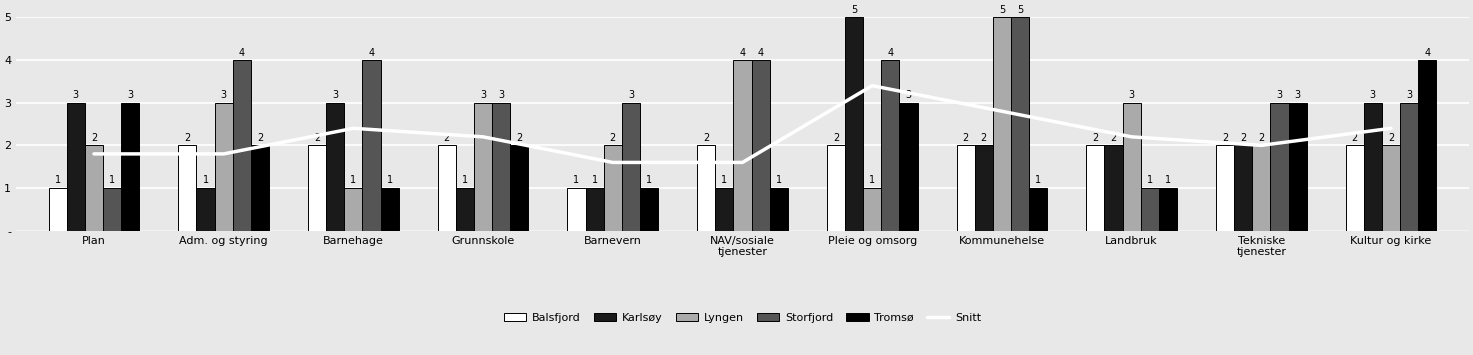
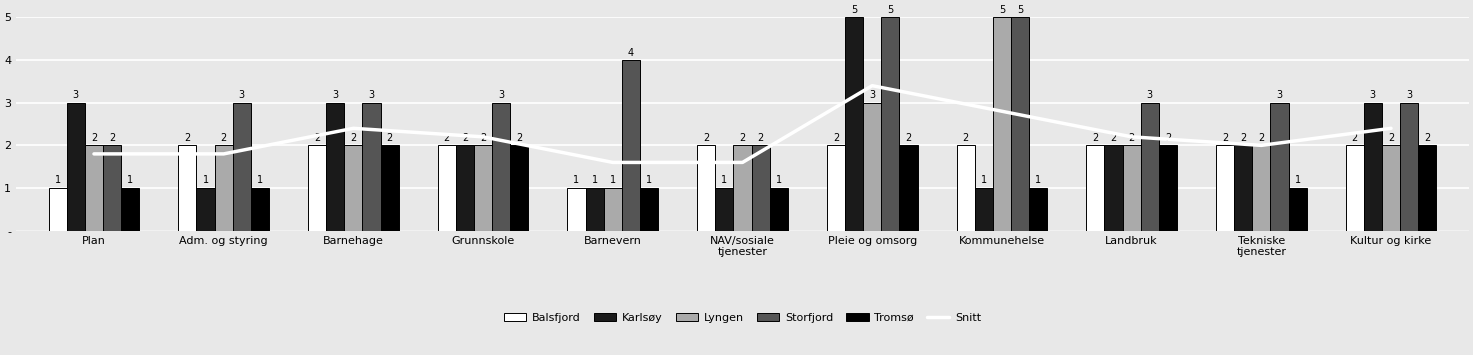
Storfjord/Plan: 1 -> 2
Tromsø/Plan: 3 -> 1
Lyngen/Adm. og styring: 3 -> 2
Storfjord/Adm. og styring: 4 -> 3
Tromsø/Adm. og styring: 2 -> 1
Lyngen/Barnehage: 1 -> 2
Storfjord/Barnehage: 4 -> 3
Tromsø/Barnehage: 1 -> 2
Karlsøy/Grunnskole: 1 -> 2
Lyngen/Grunnskole: 3 -> 2
Lyngen/Barnevern: 2 -> 1
Storfjord/Barnevern: 3 -> 4
Lyngen/NAV/sosiale tjenester: 4 -> 2
Storfjord/NAV/sosiale tjenester: 4 -> 2
Lyngen/Pleie og omsorg: 1 -> 3
Storfjord/Pleie og omsorg: 4 -> 5
Tromsø/Pleie og omsorg: 3 -> 2
Karlsøy/Kommunehelse: 2 -> 1
Lyngen/Landbruk: 3 -> 2
Storfjord/Landbruk: 1 -> 3
Tromsø/Landbruk: 1 -> 2
Tromsø/Tekniske tjenester: 3 -> 1
Tromsø/Kultur og kirke: 4 -> 2
